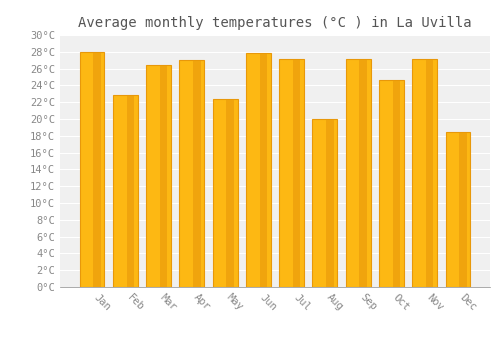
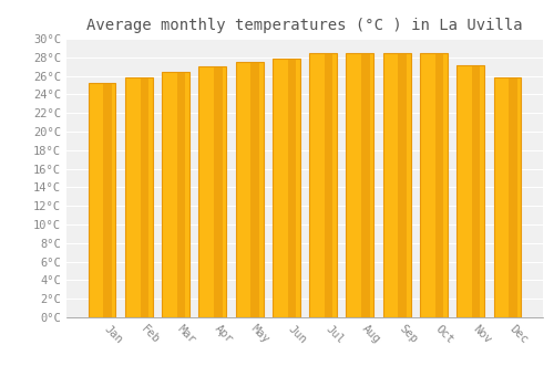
Jan: 28.0°C -> 25.2°C
Feb: 22.8°C -> 25.8°C
May: 22.4°C -> 27.5°C
Jul: 27.2°C -> 28.4°C
Aug: 20.0°C -> 28.5°C
Sep: 27.2°C -> 28.4°C
Oct: 24.6°C -> 28.4°C
Dec: 18.4°C -> 25.8°C
